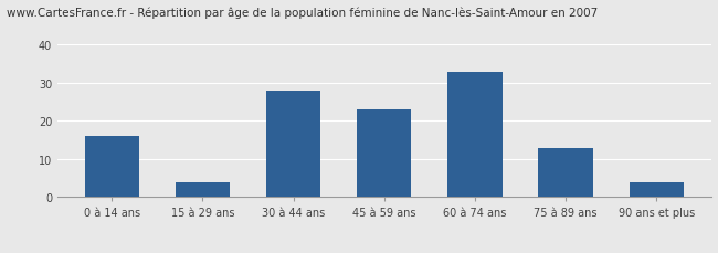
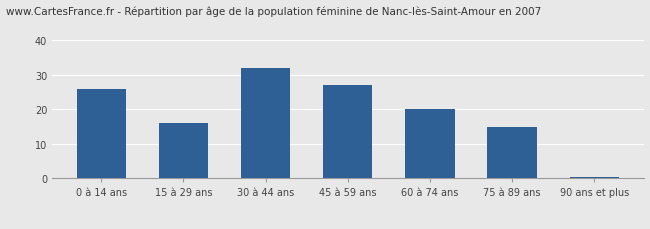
0 à 14 ans: 16.0 -> 26.0
15 à 29 ans: 4.0 -> 16.0
30 à 44 ans: 28.0 -> 32.0
45 à 59 ans: 23.0 -> 27.0
60 à 74 ans: 33.0 -> 20.0
75 à 89 ans: 13.0 -> 15.0
90 ans et plus: 4.0 -> 0.5
